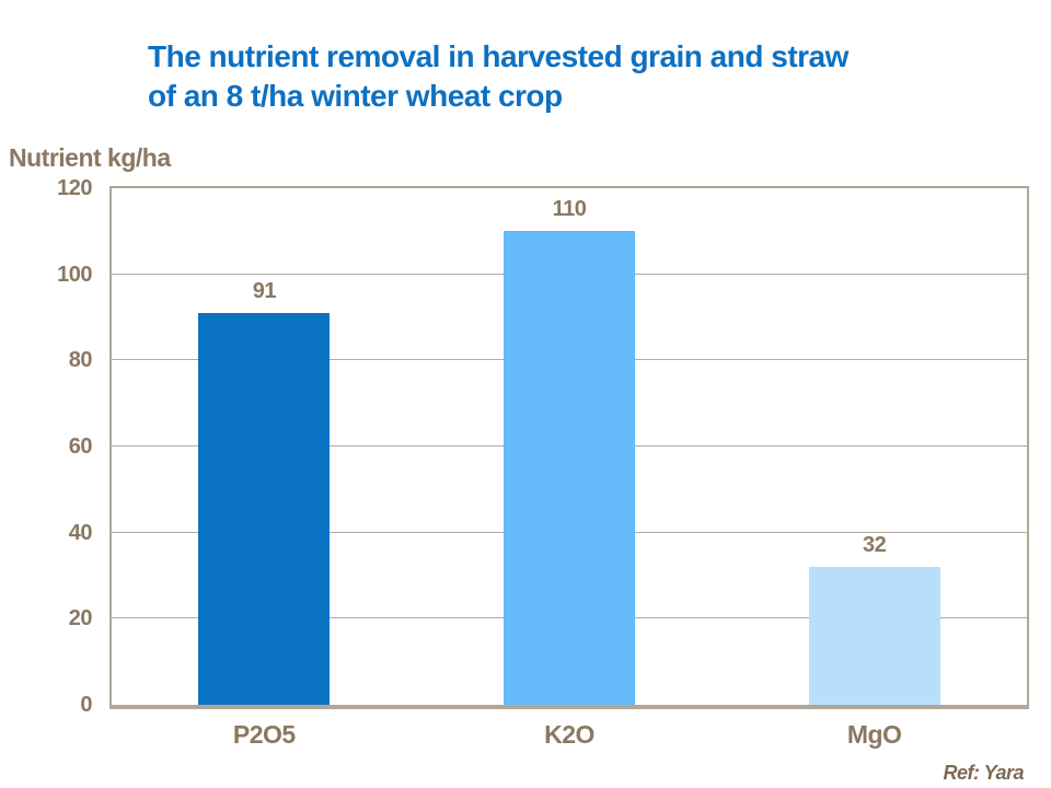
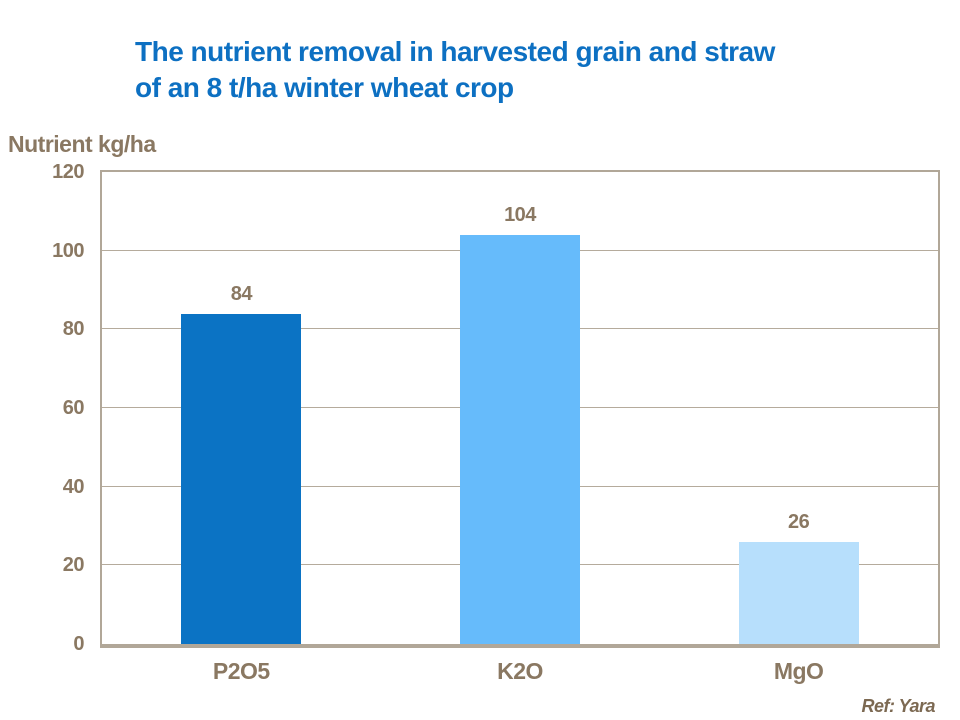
P2O5: 91 -> 84
K2O: 110 -> 104
MgO: 32 -> 26
